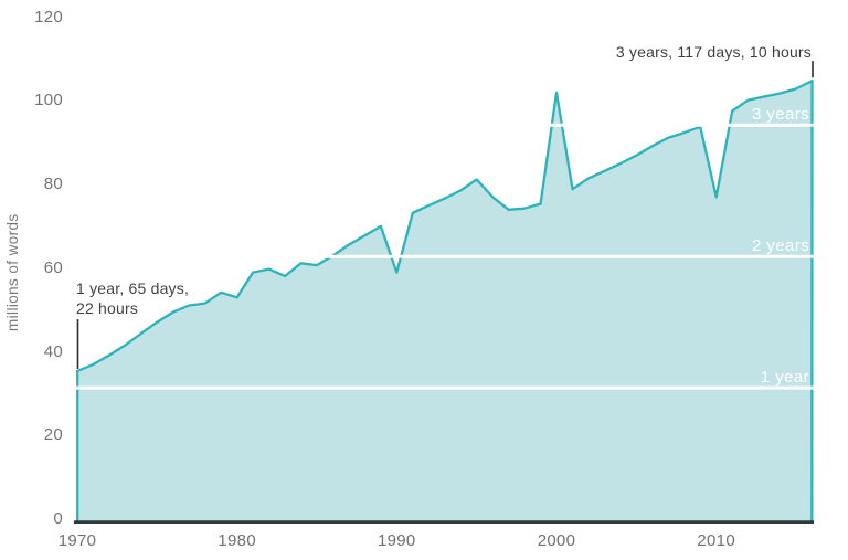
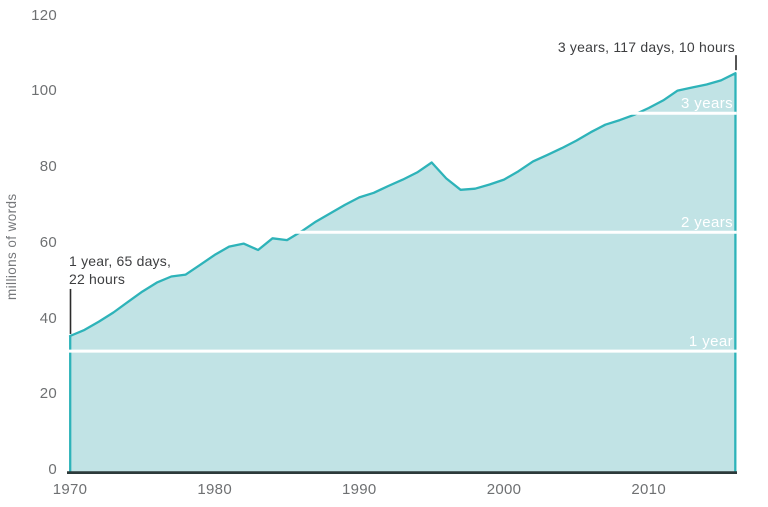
1980: 53 -> 57
1990: 59 -> 72
2000: 102 -> 77
2010: 77 -> 96
